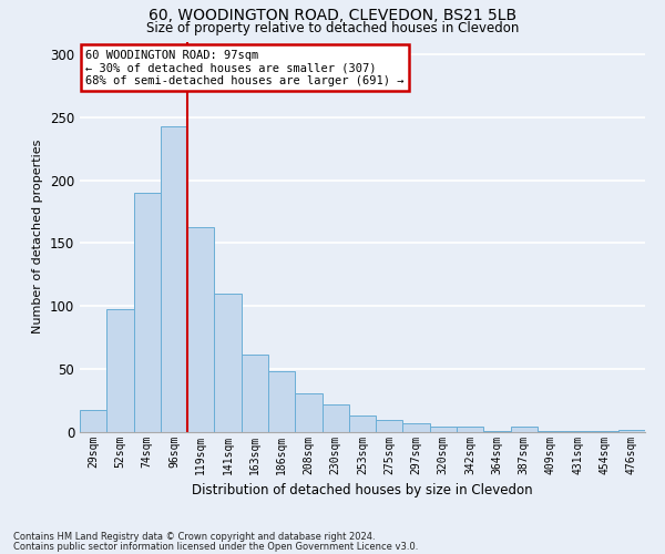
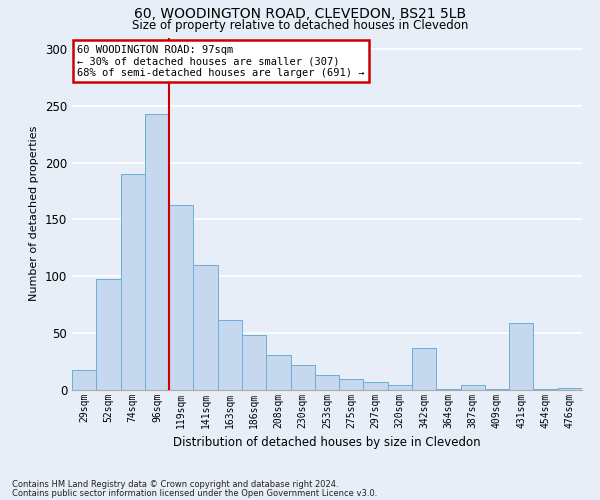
342sqm: 4 -> 37
431sqm: 1 -> 59
